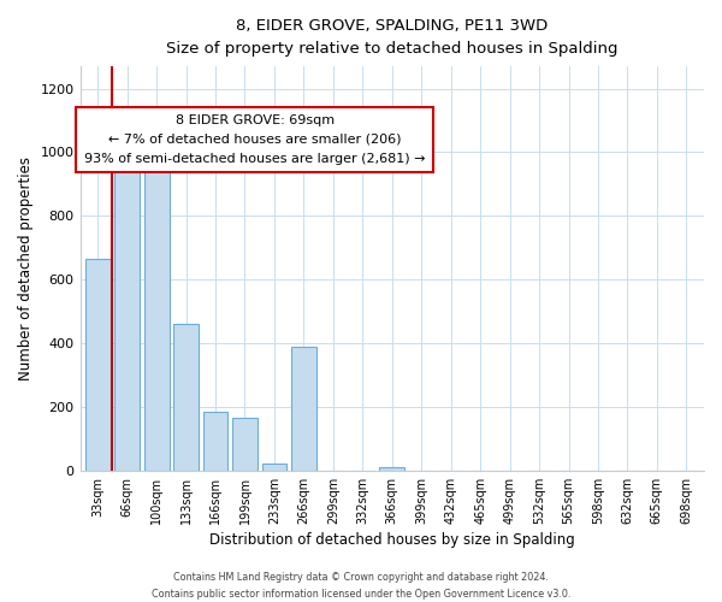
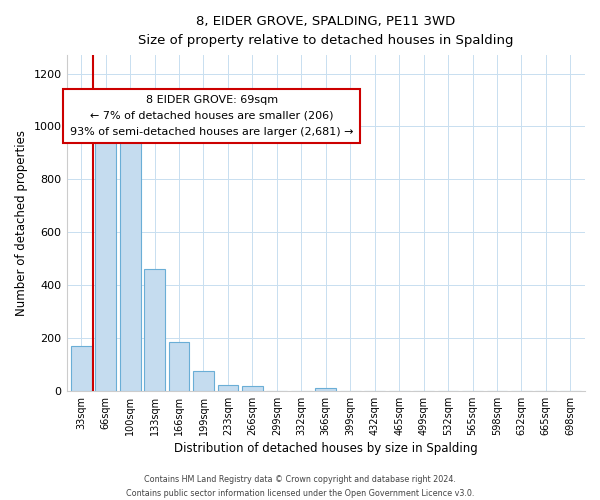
33sqm: 665 -> 170
199sqm: 165 -> 75
266sqm: 390 -> 18
